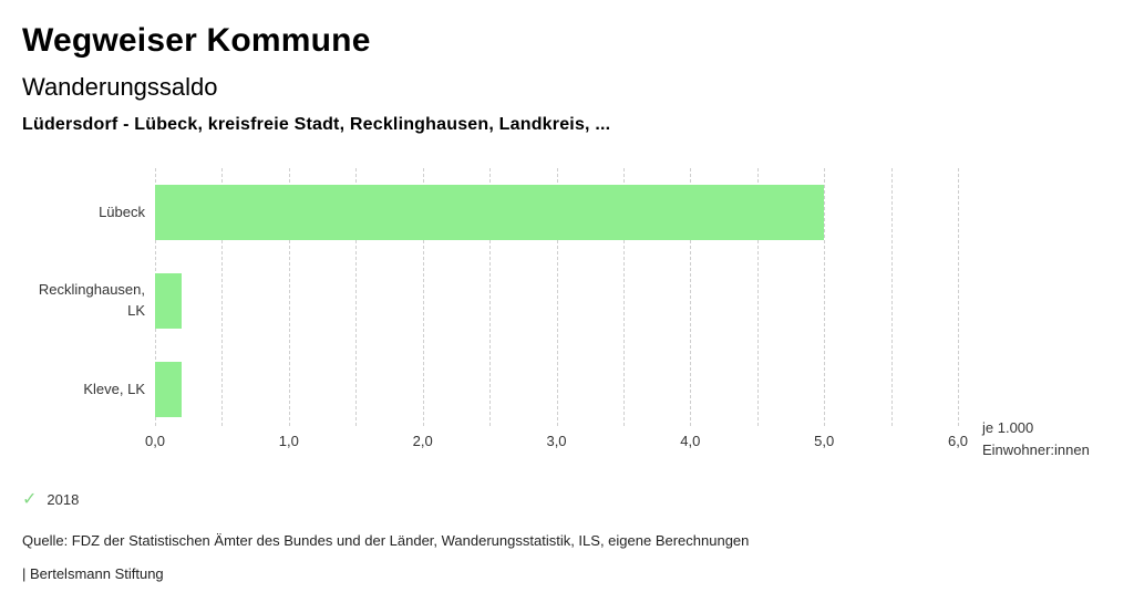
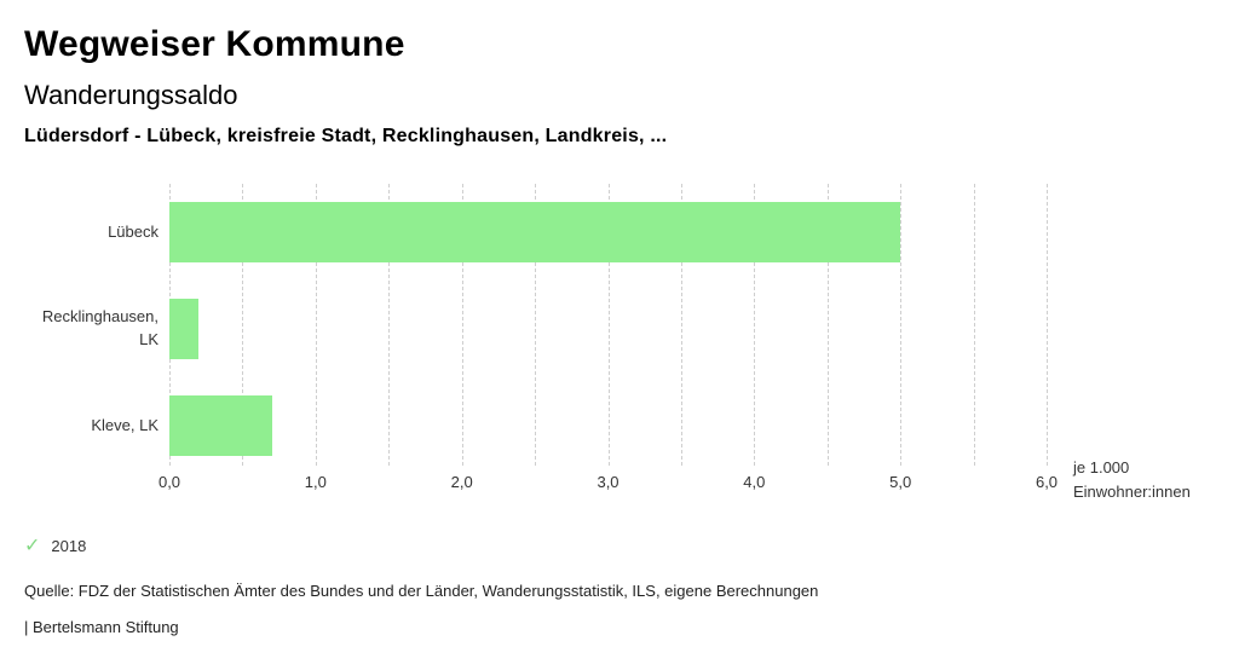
Kleve, LK: 0,2 -> 0,7
